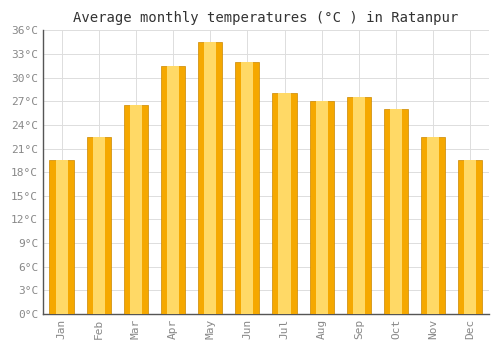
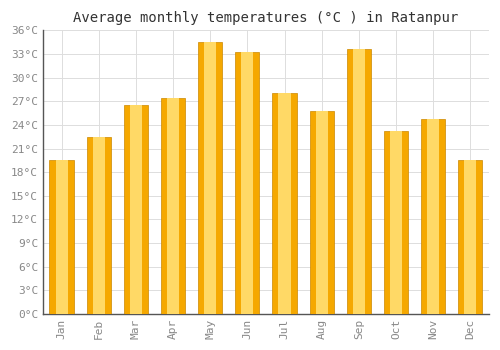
Apr: 31.5°C -> 27.4°C
Jun: 32.0°C -> 33.2°C
Aug: 27.0°C -> 25.8°C
Sep: 27.5°C -> 33.6°C
Oct: 26.0°C -> 23.2°C
Nov: 22.5°C -> 24.8°C
